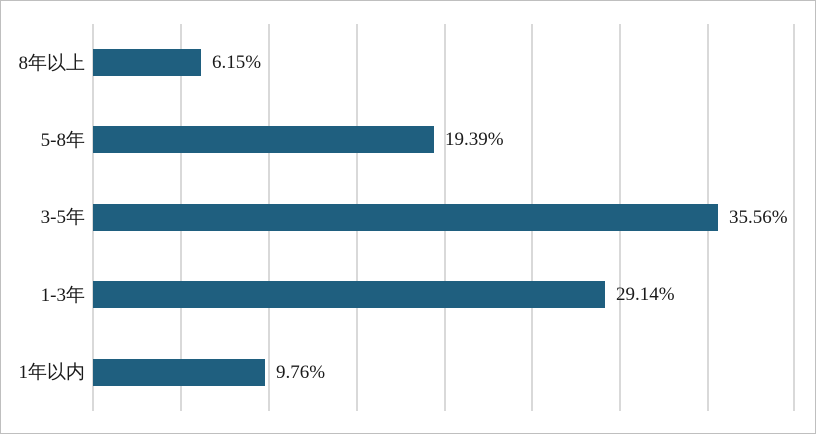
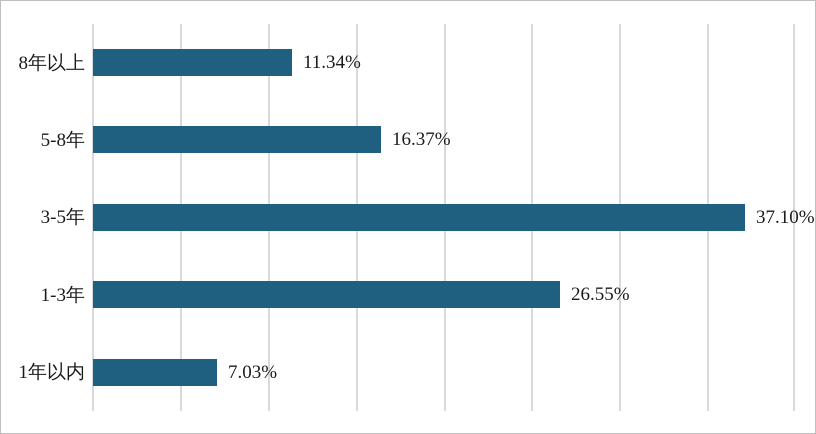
8年以上: 6.15% -> 11.34%
5-8年: 19.39% -> 16.37%
3-5年: 35.56% -> 37.10%
1-3年: 29.14% -> 26.55%
1年以内: 9.76% -> 7.03%
